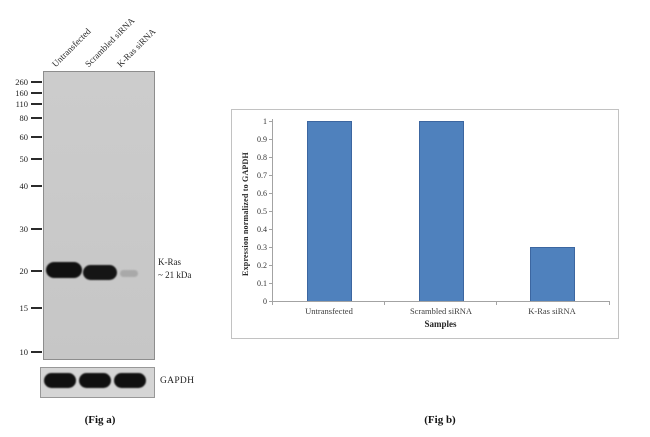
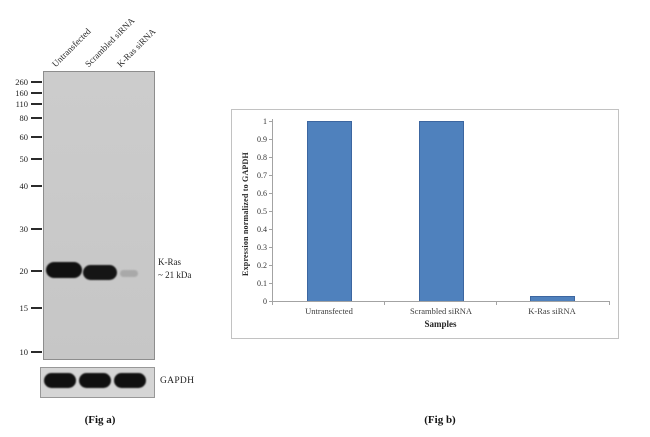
K-Ras siRNA: 0.30 -> 0.03
